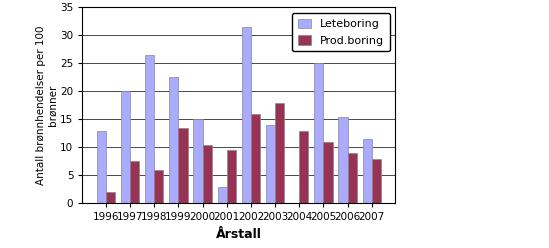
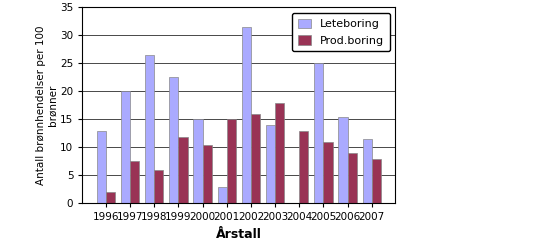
Prod.boring/1999: 13.5 -> 11.8
Prod.boring/2001: 9.5 -> 15.0
